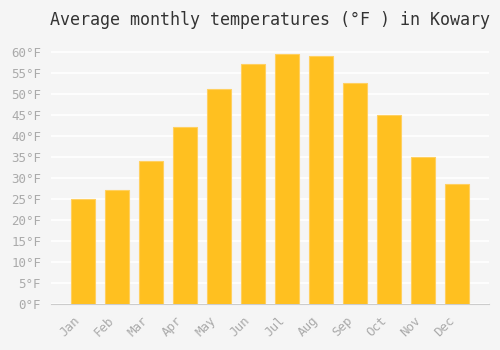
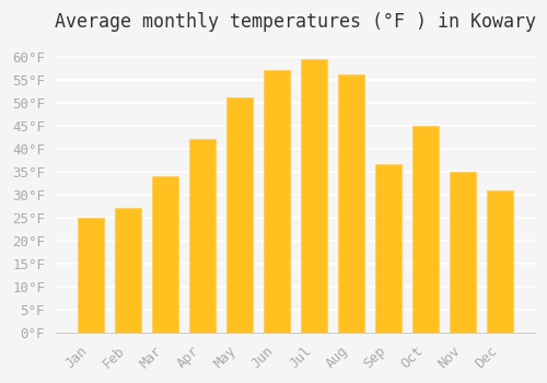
Aug: 59.0°F -> 56.0°F
Sep: 52.5°F -> 36.5°F
Dec: 28.5°F -> 31.0°F
